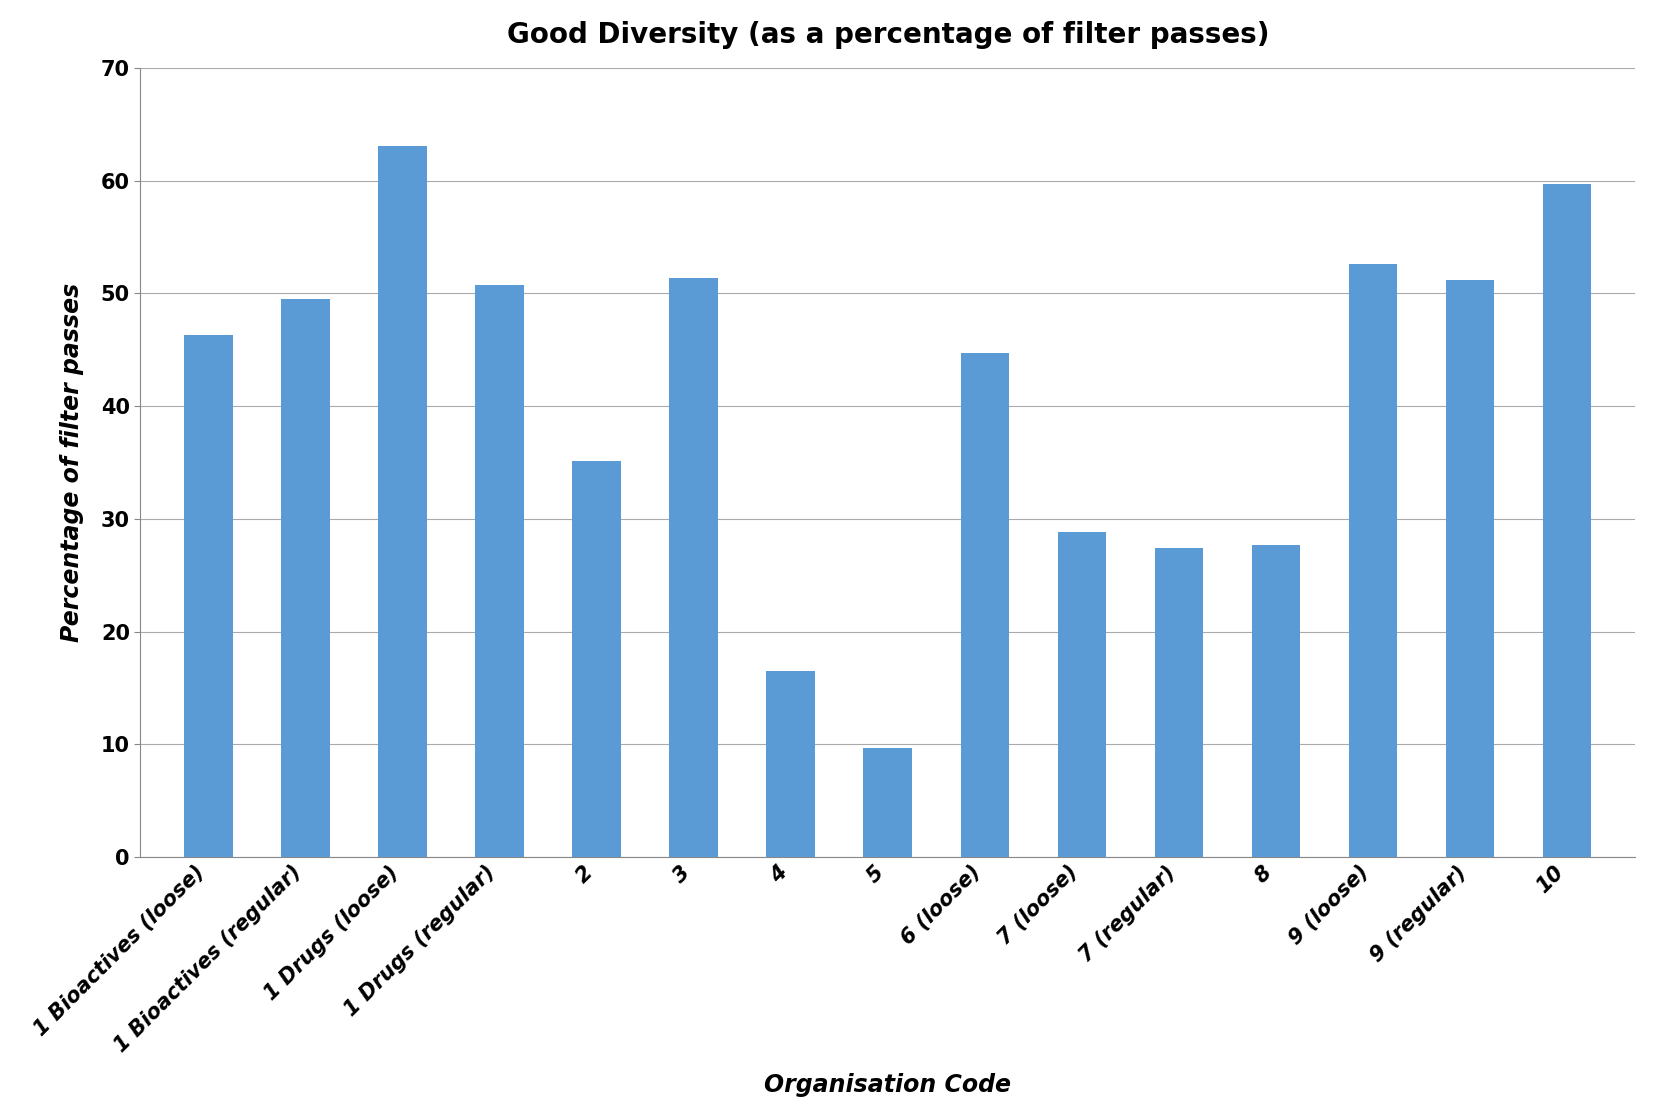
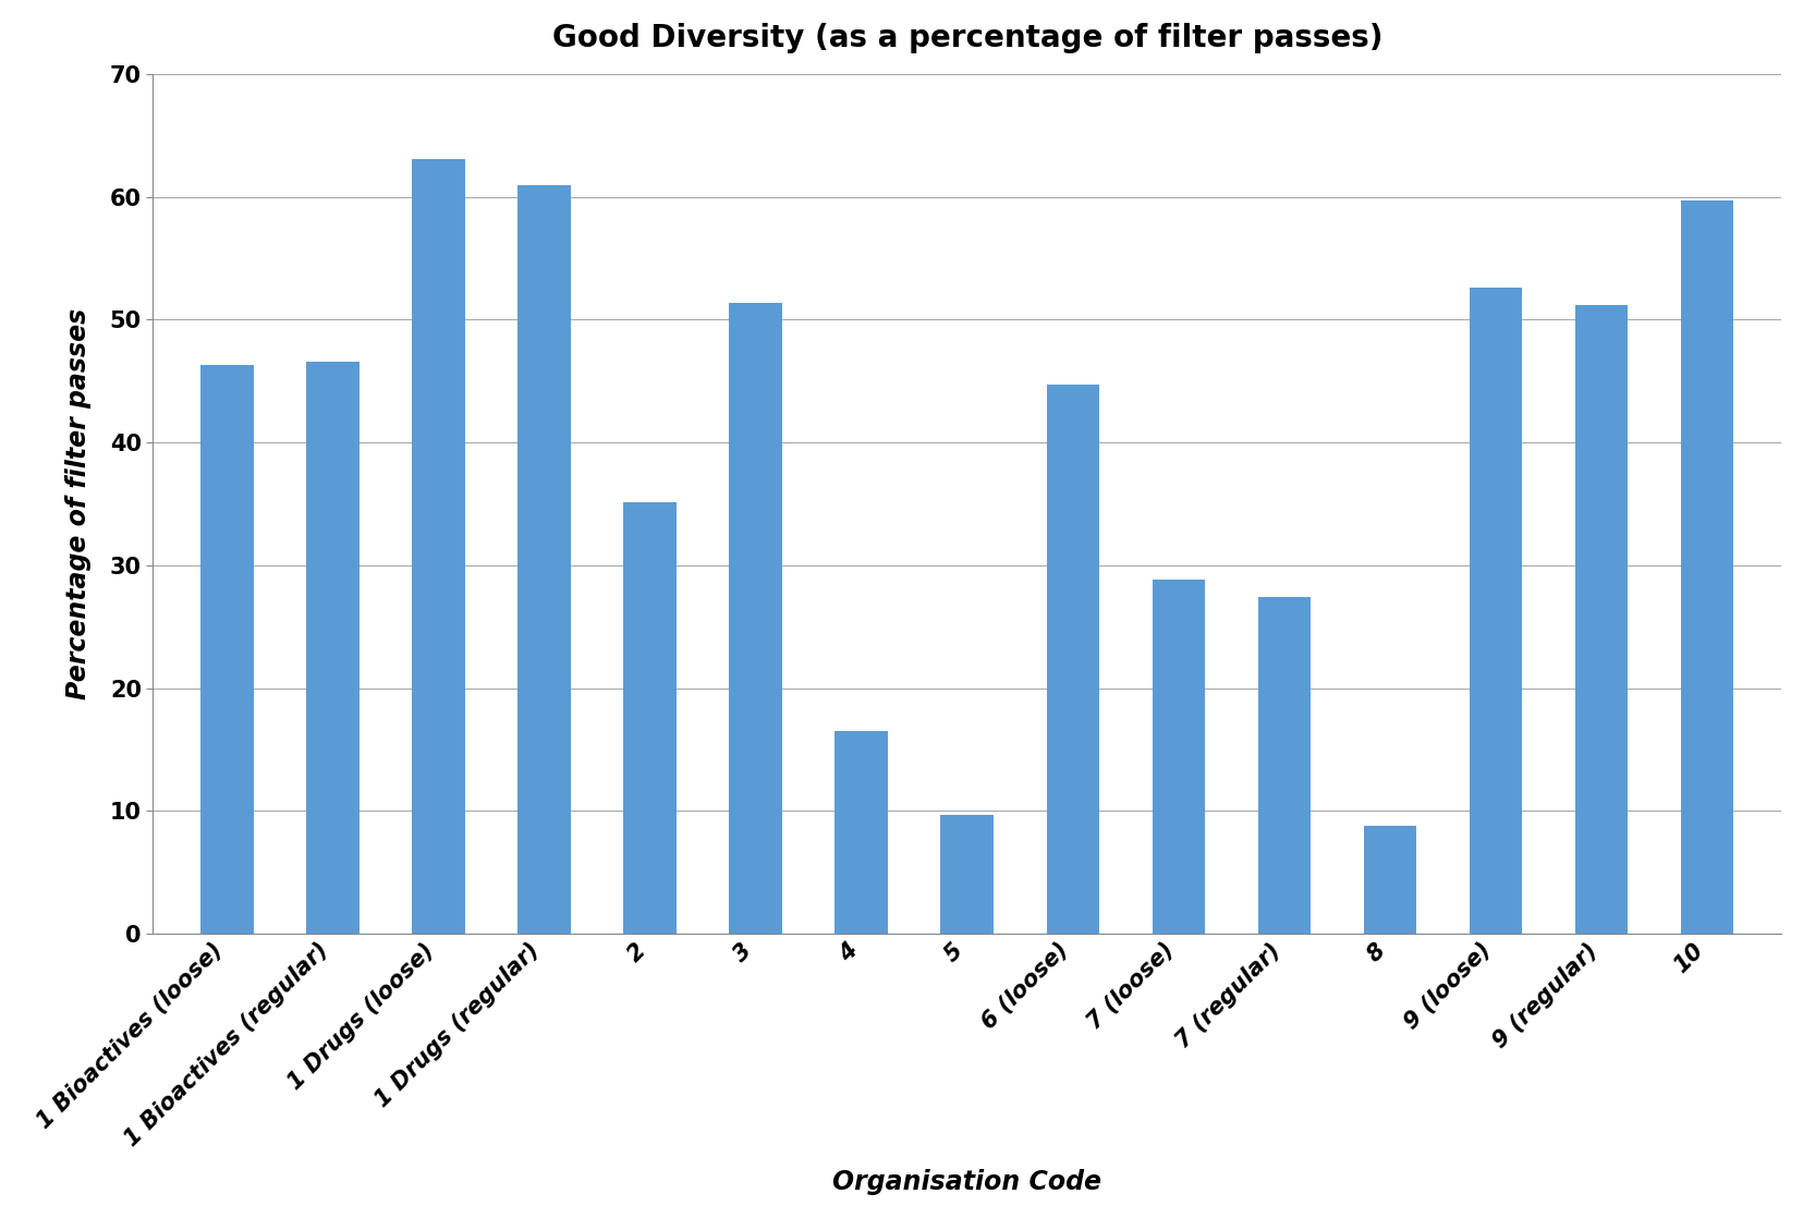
1 Bioactives (regular): 49.5 -> 46.6
1 Drugs (regular): 50.7 -> 60.9
8: 27.7 -> 8.8
